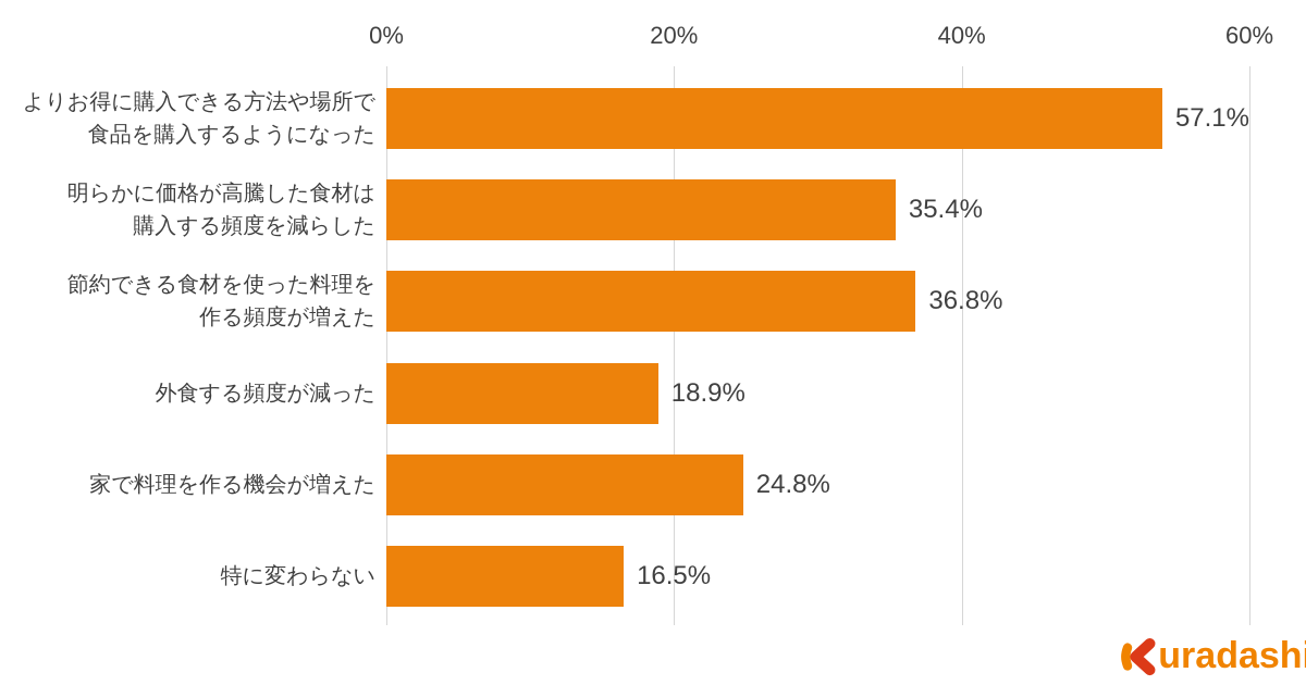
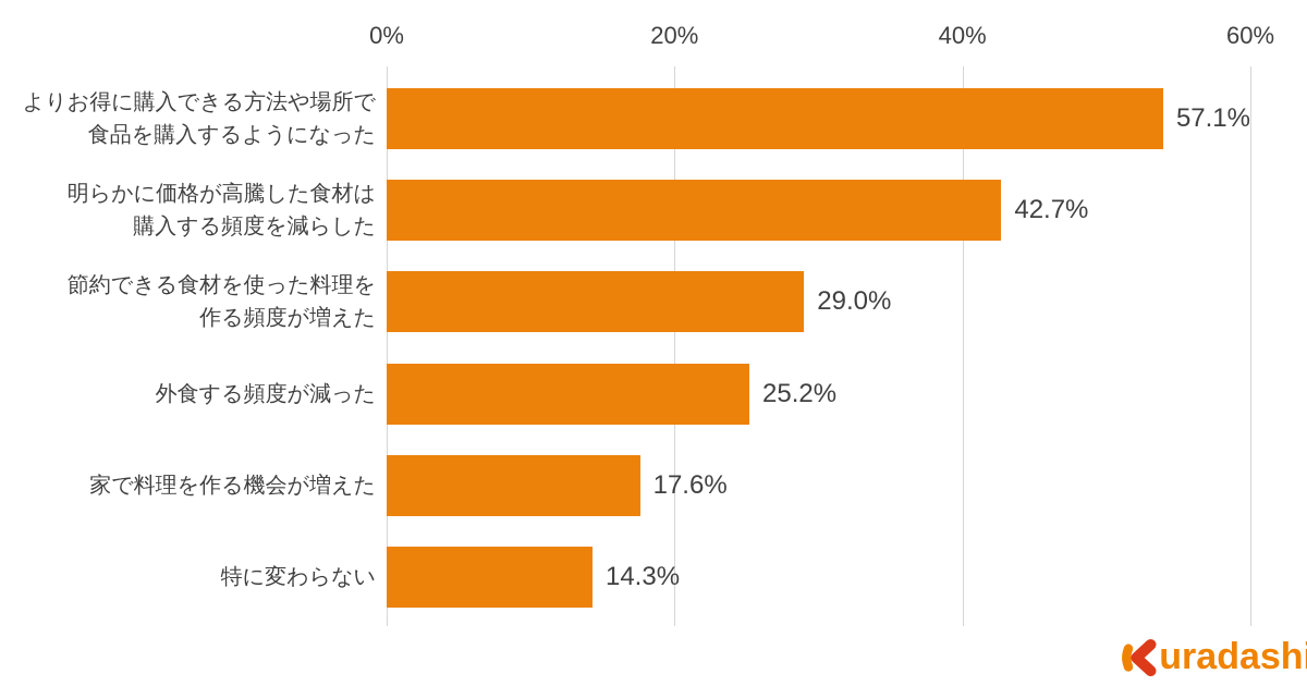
明らかに価格が高騰した食材は 購入する頻度を減らした: 35.4% -> 42.7%
節約できる食材を使った料理を 作る頻度が増えた: 36.8% -> 29.0%
外食する頻度が減った: 18.9% -> 25.2%
家で料理を作る機会が増えた: 24.8% -> 17.6%
特に変わらない: 16.5% -> 14.3%
